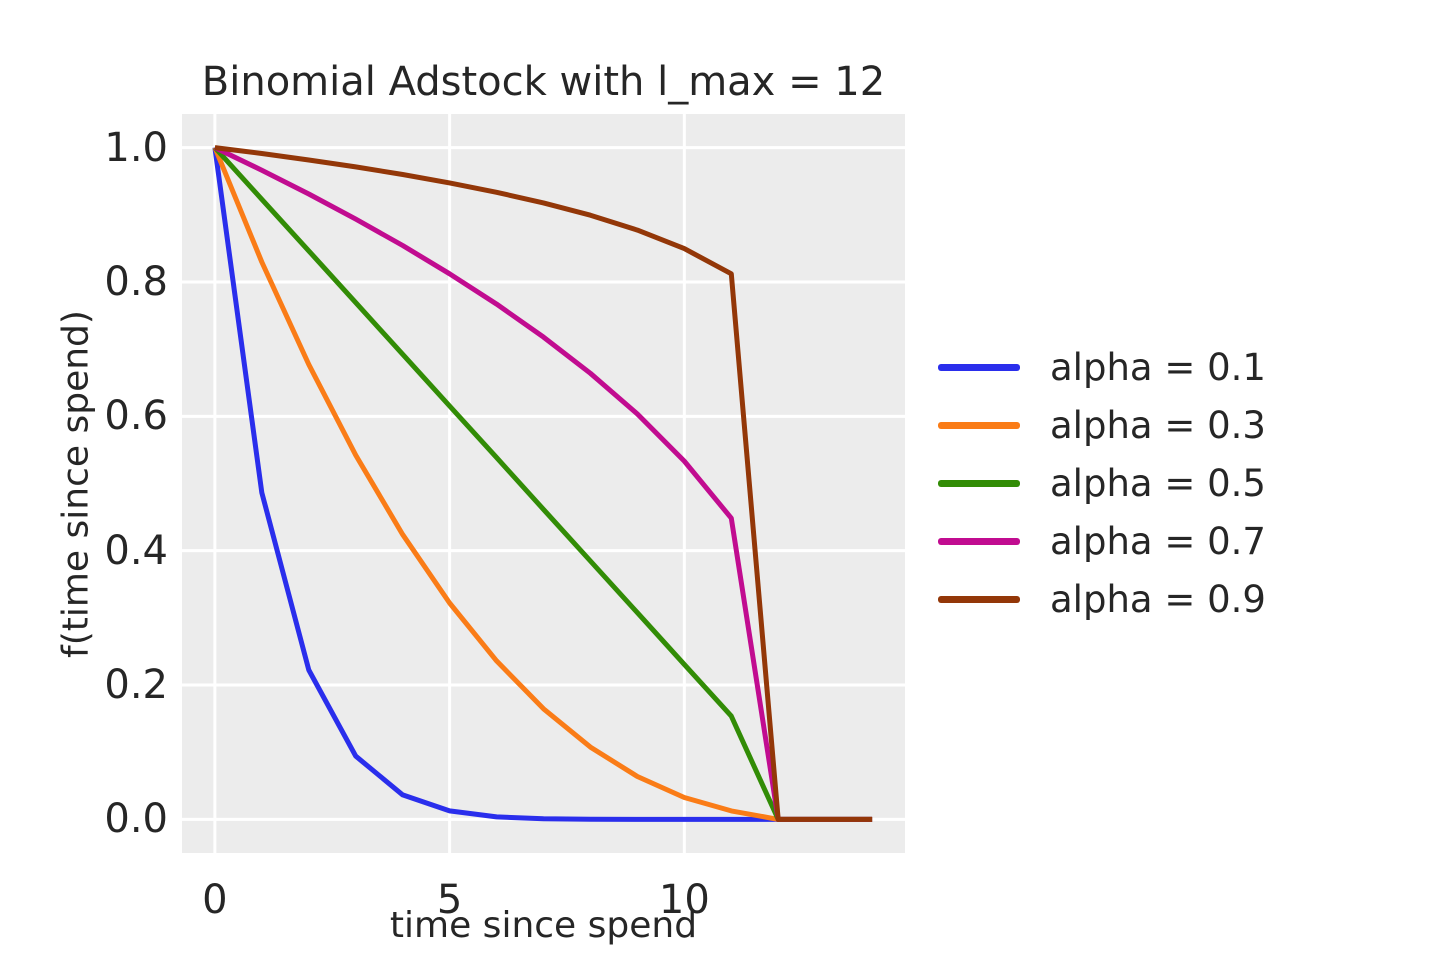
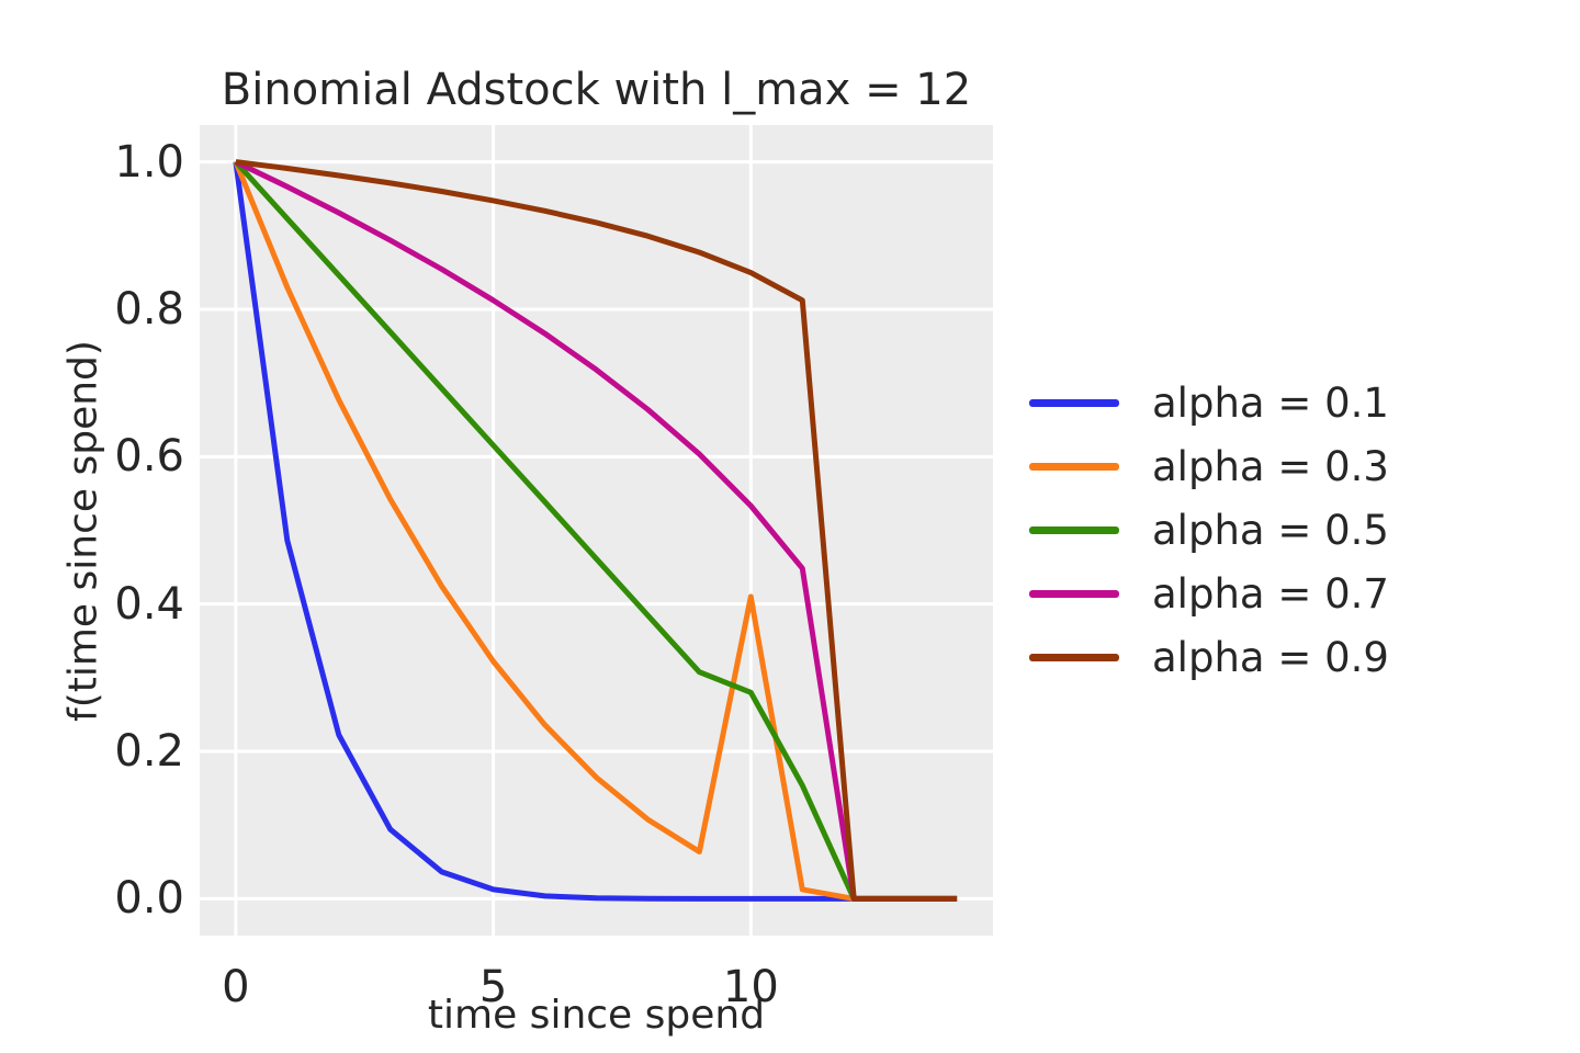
alpha = 0.3/10: 0.03 -> 0.41
alpha = 0.5/10: 0.23 -> 0.28
